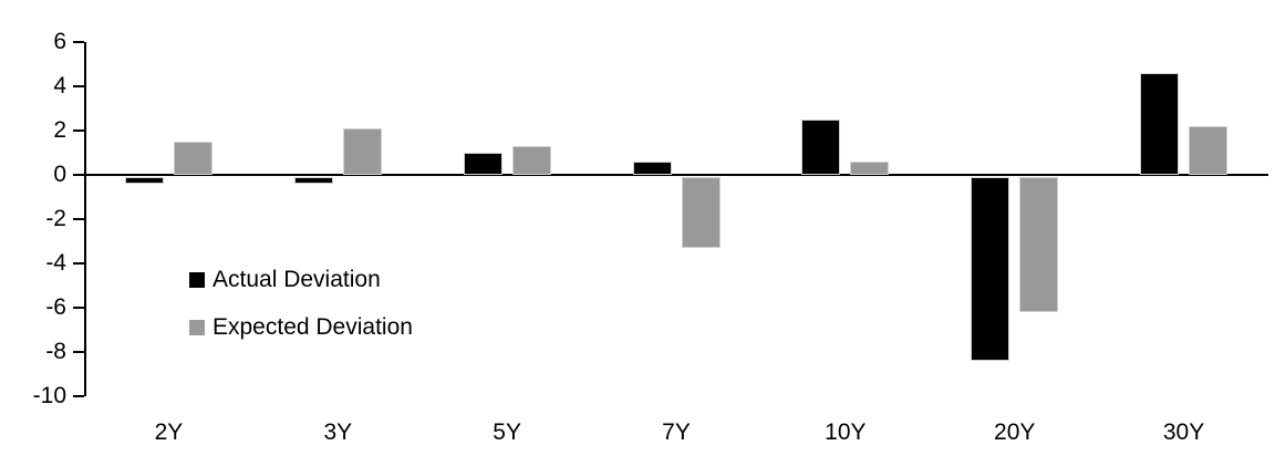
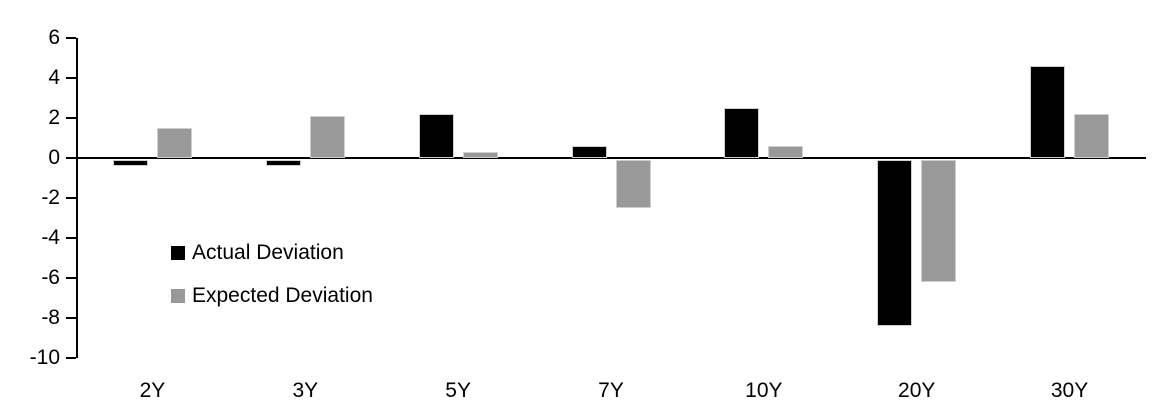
Actual Deviation/5Y: 1.0 -> 2.2
Expected Deviation/5Y: 1.3 -> 0.3
Expected Deviation/7Y: -3.2 -> -2.4
